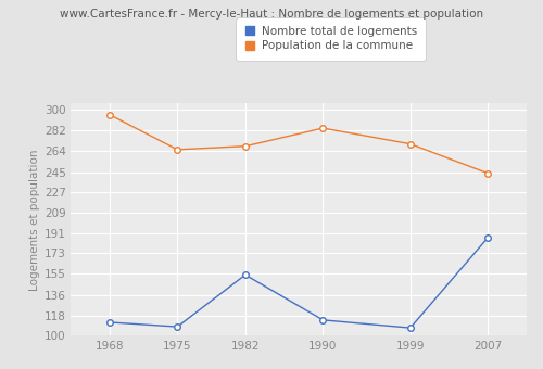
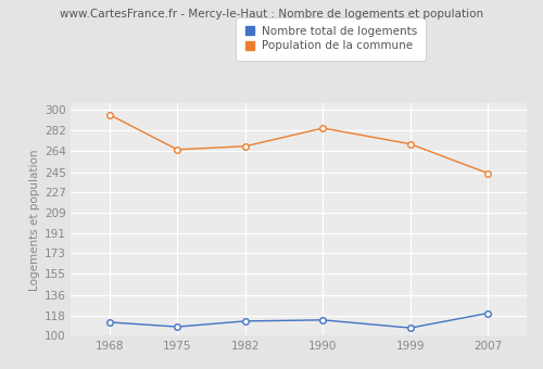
Nombre total de logements/1982: 154 -> 113
Nombre total de logements/2007: 187 -> 120
